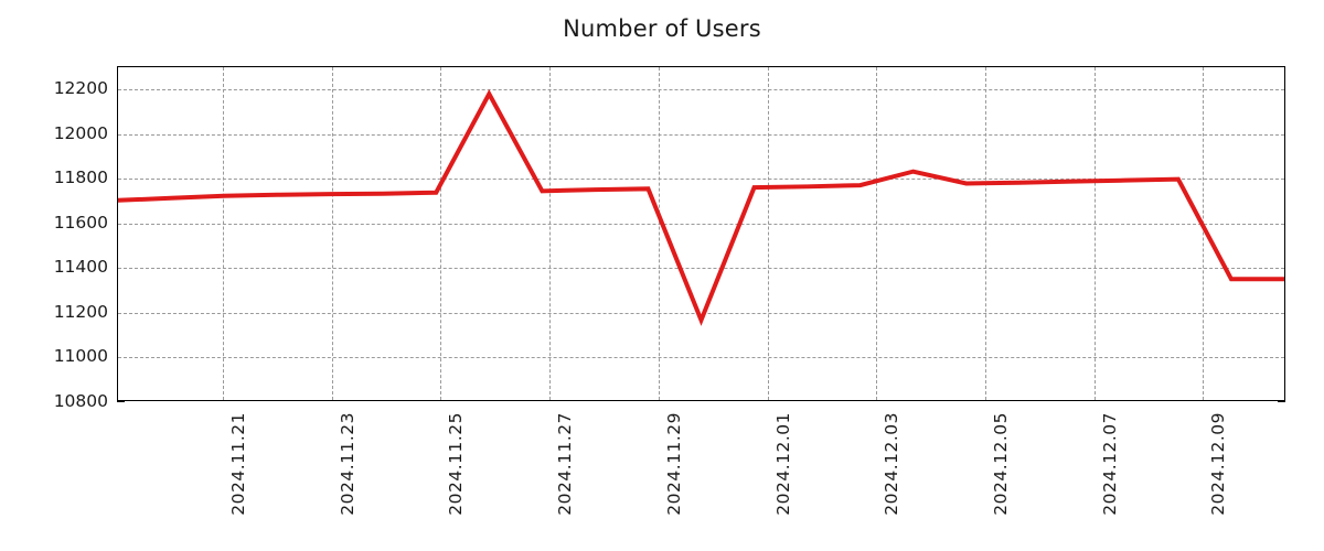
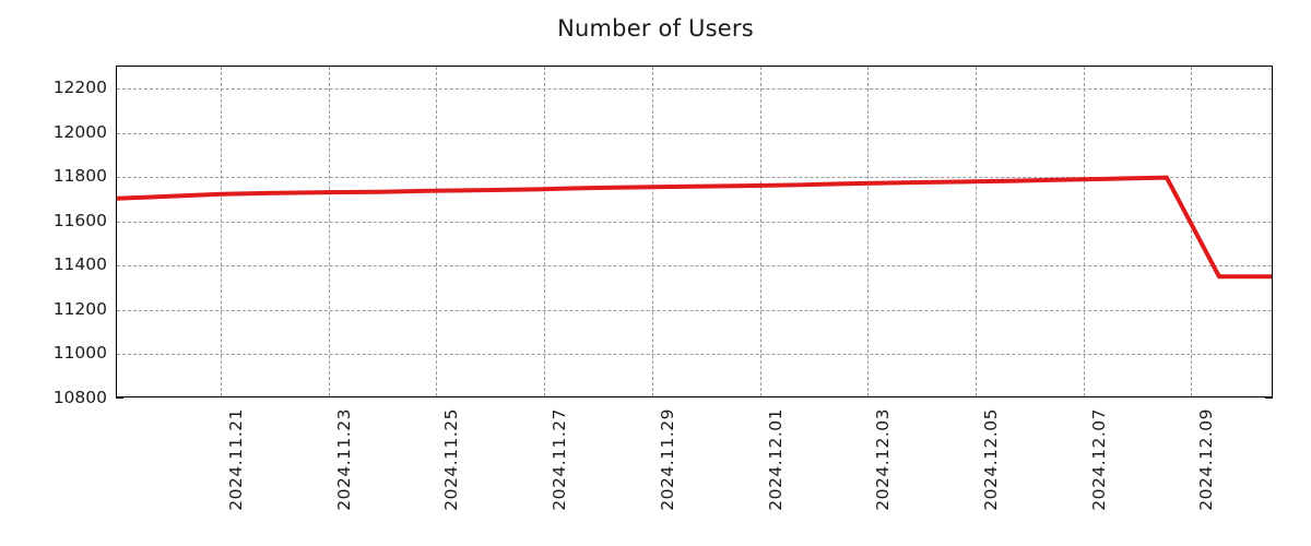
2024.11.27: 12180 -> 11740
2024.12.01: 11160 -> 11760
2024.12.05: 11830 -> 11770
